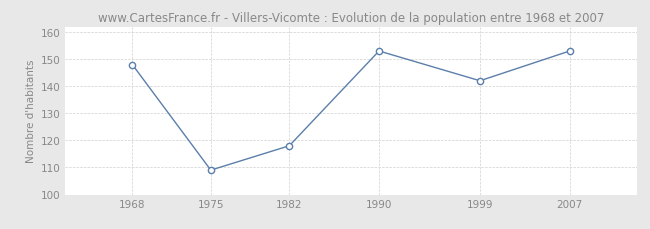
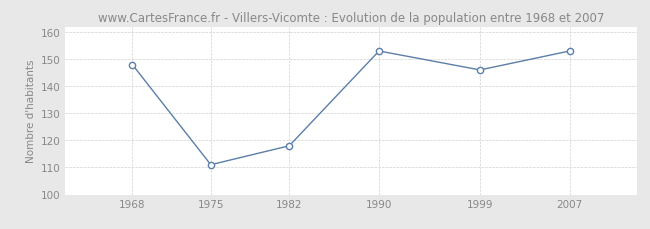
1975: 109 -> 111
1999: 142 -> 146
